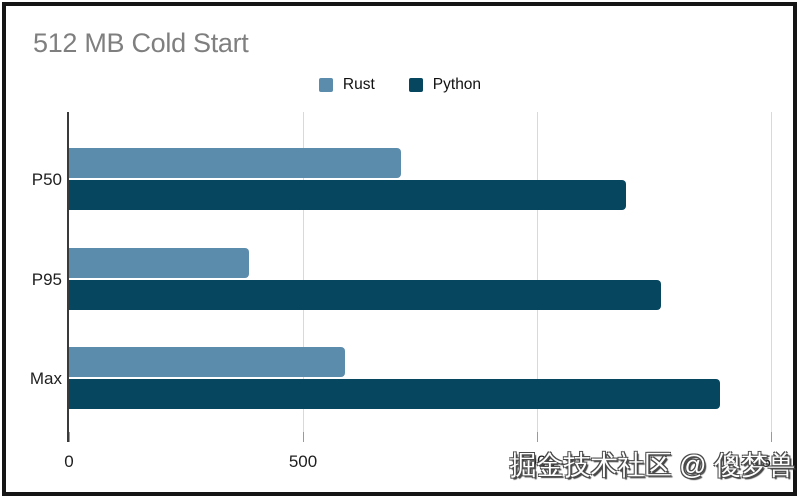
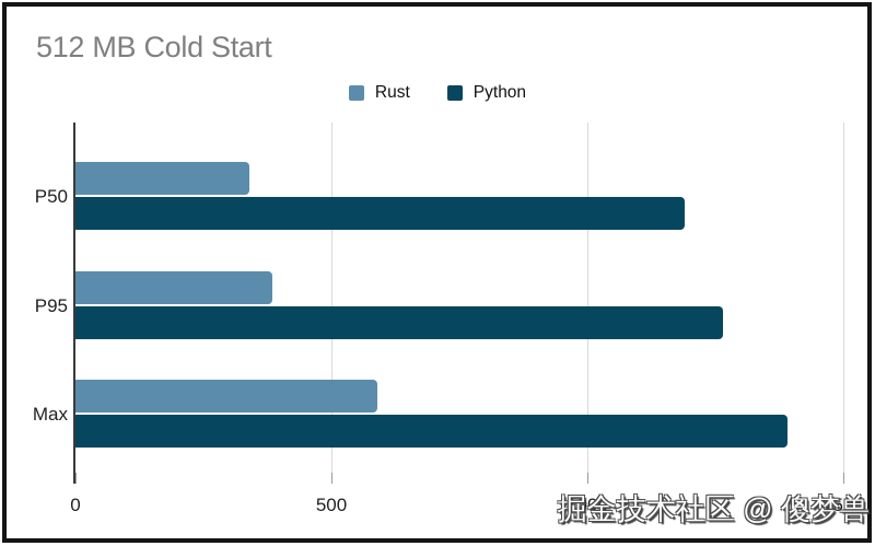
Rust/P50: 710 -> 340
